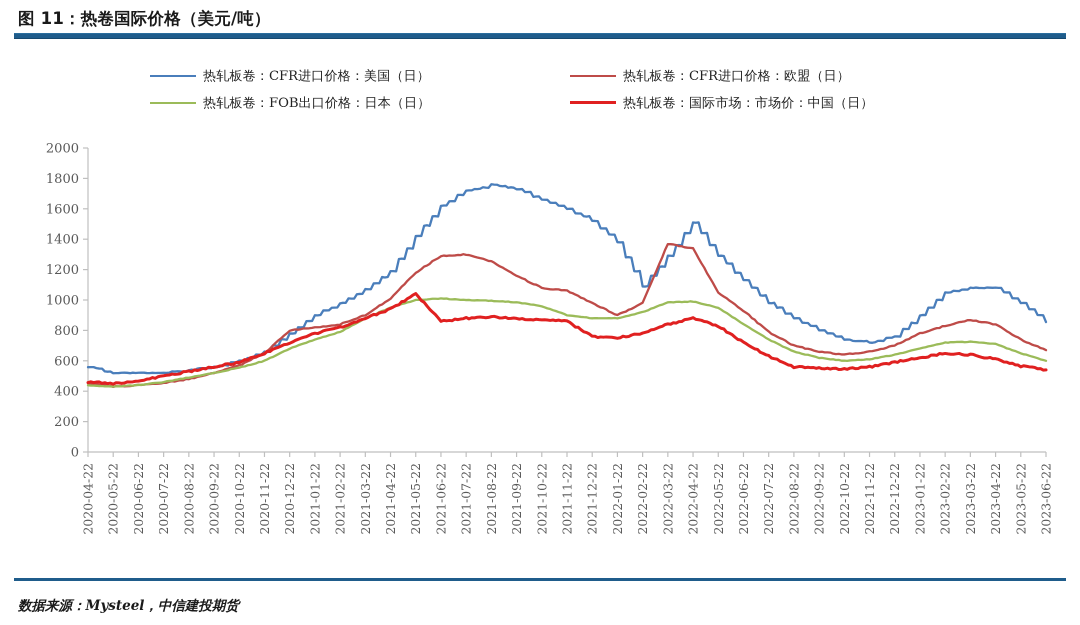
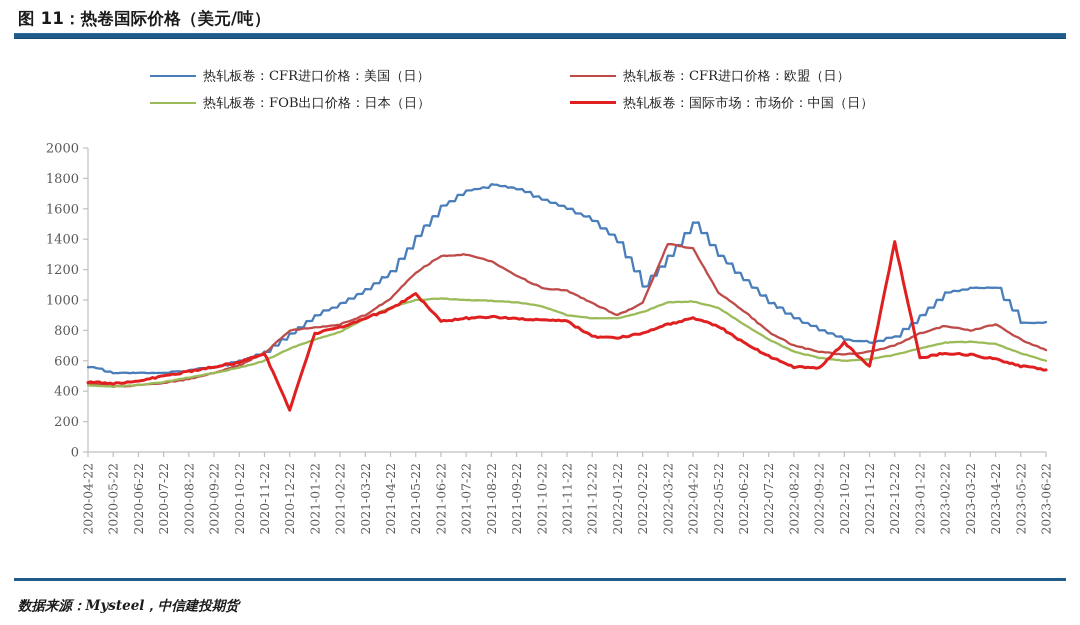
热轧板卷：国际市场：市场价：中国（日）/2020-12-22: 720 -> 280
热轧板卷：国际市场：市场价：中国（日）/2022-10-22: 540 -> 720
热轧板卷：国际市场：市场价：中国（日）/2022-12-22: 590 -> 1380
热轧板卷：CFR进口价格：欧盟（日）/2023-03-22: 870 -> 800
热轧板卷：CFR进口价格：美国（日）/2023-05-22: 980 -> 850
